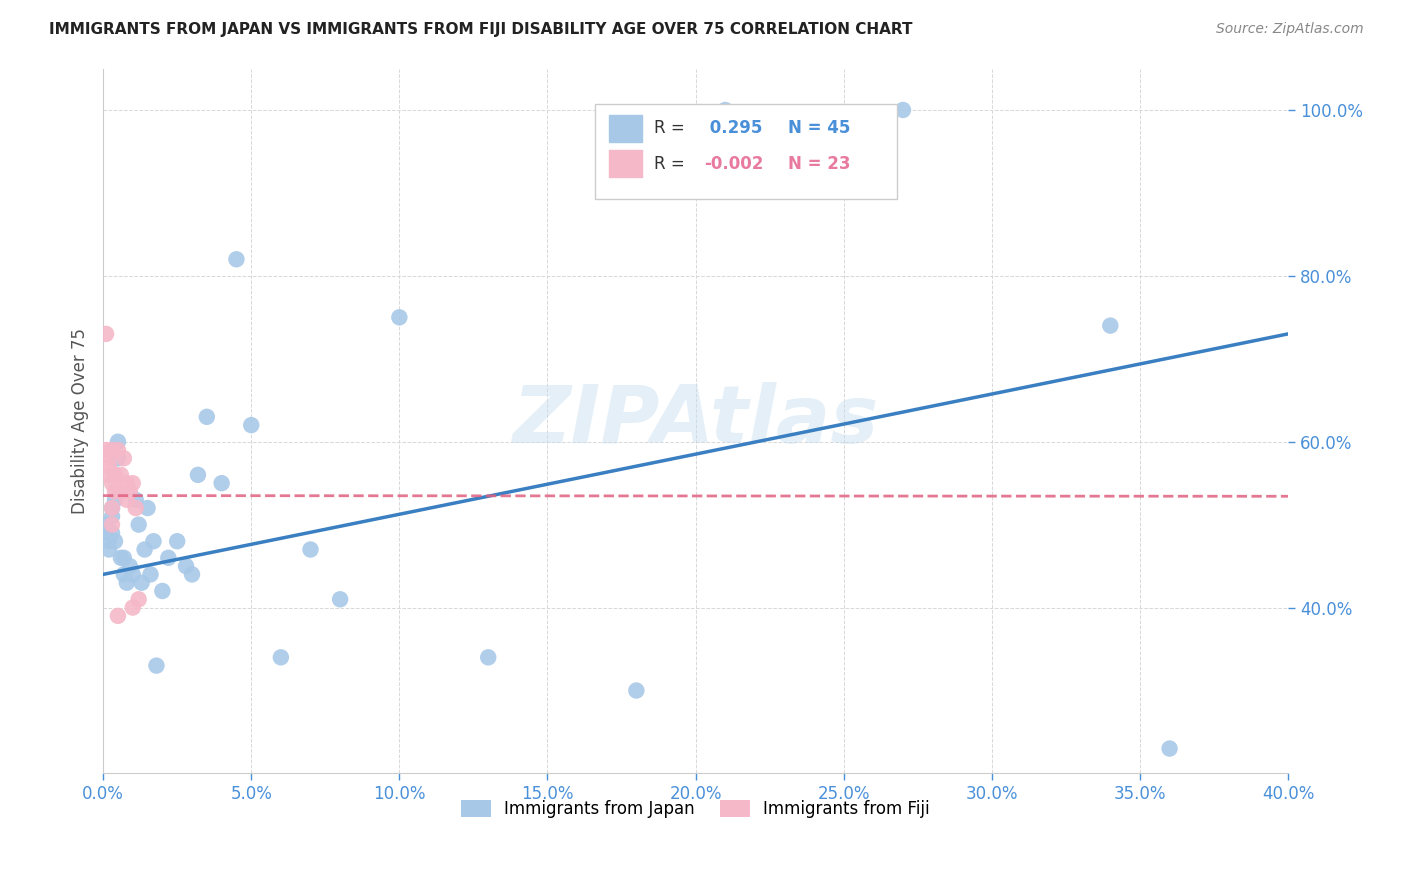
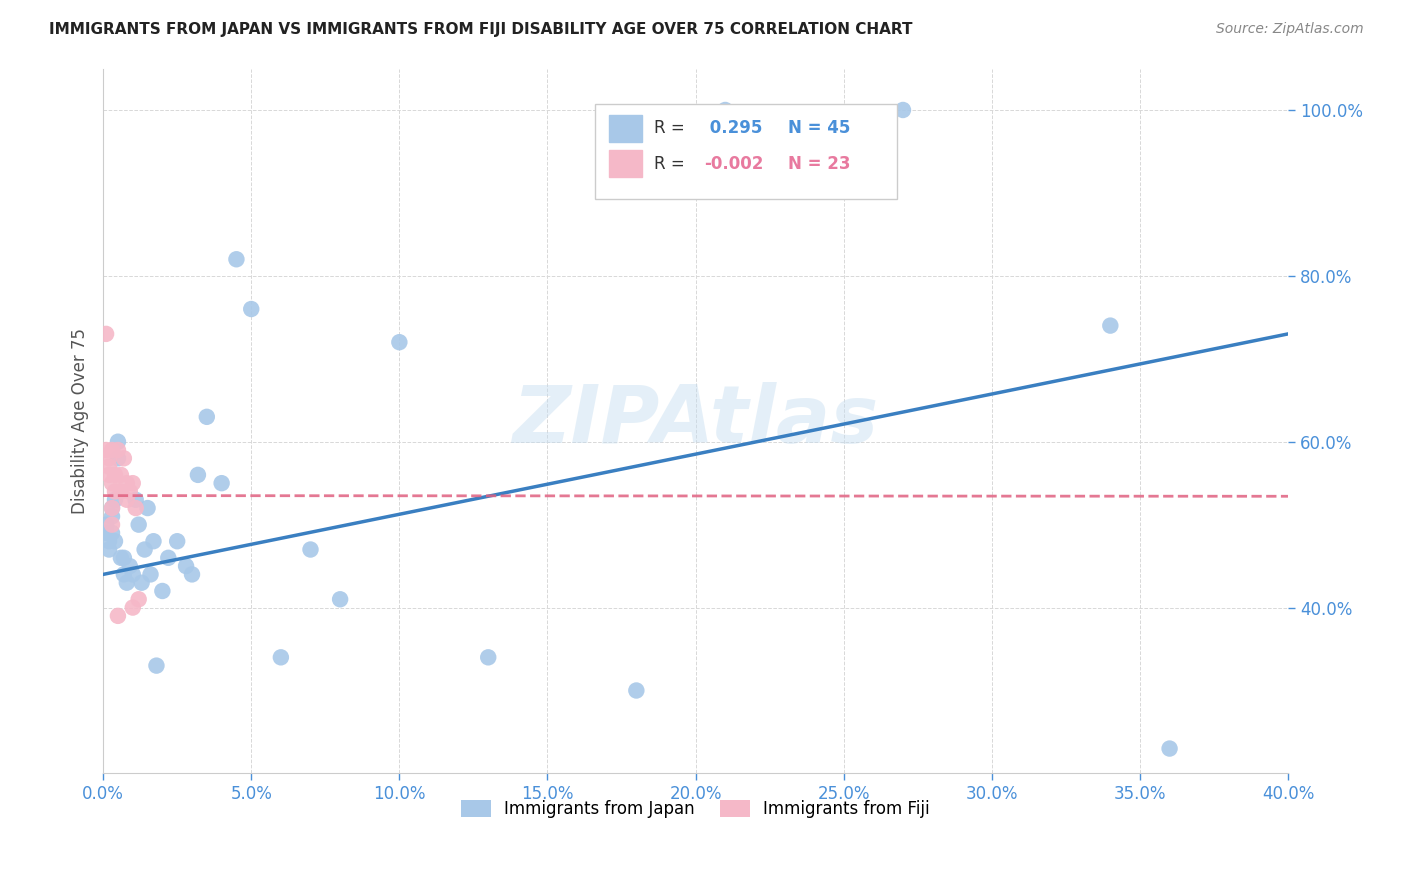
Immigrants from Japan/5.0%: 62% -> 76%
Immigrants from Japan/10.0%: 75% -> 72%
